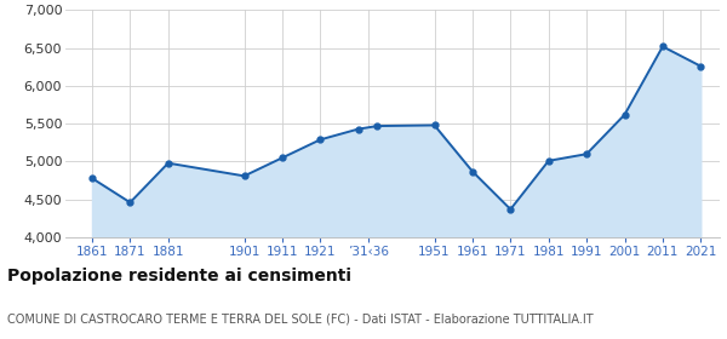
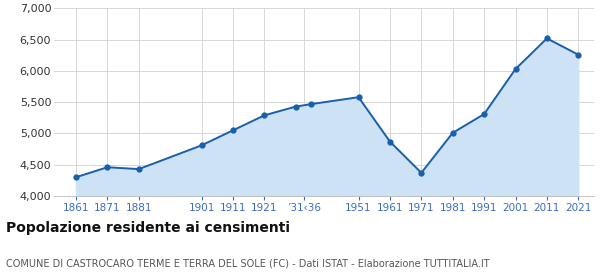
1861: 4,780 -> 4,300
1881: 4,980 -> 4,430
1951: 5,480 -> 5,580
1991: 5,100 -> 5,310
2001: 5,620 -> 6,030
